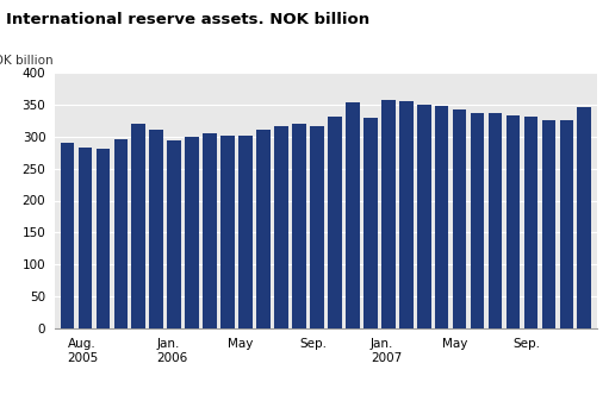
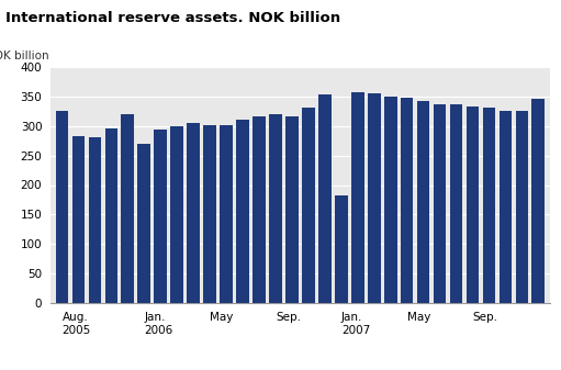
Aug. 2005: 290 -> 326
Jan. 2006: 311 -> 270
Jan. 2007: 328 -> 182
